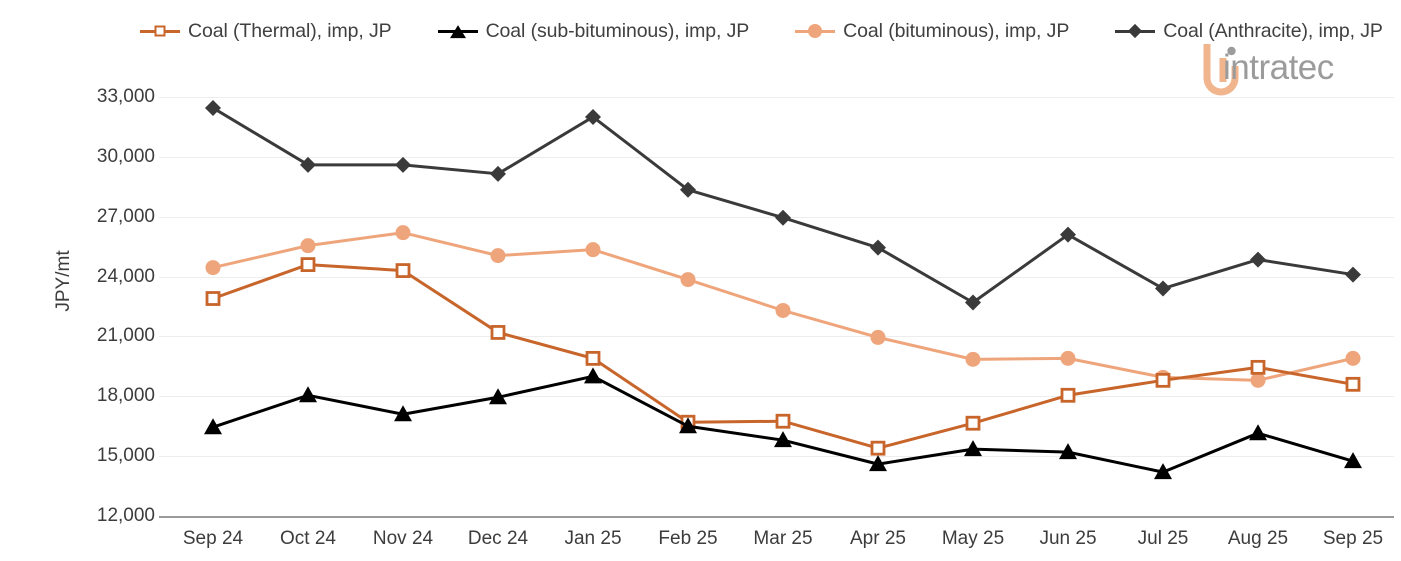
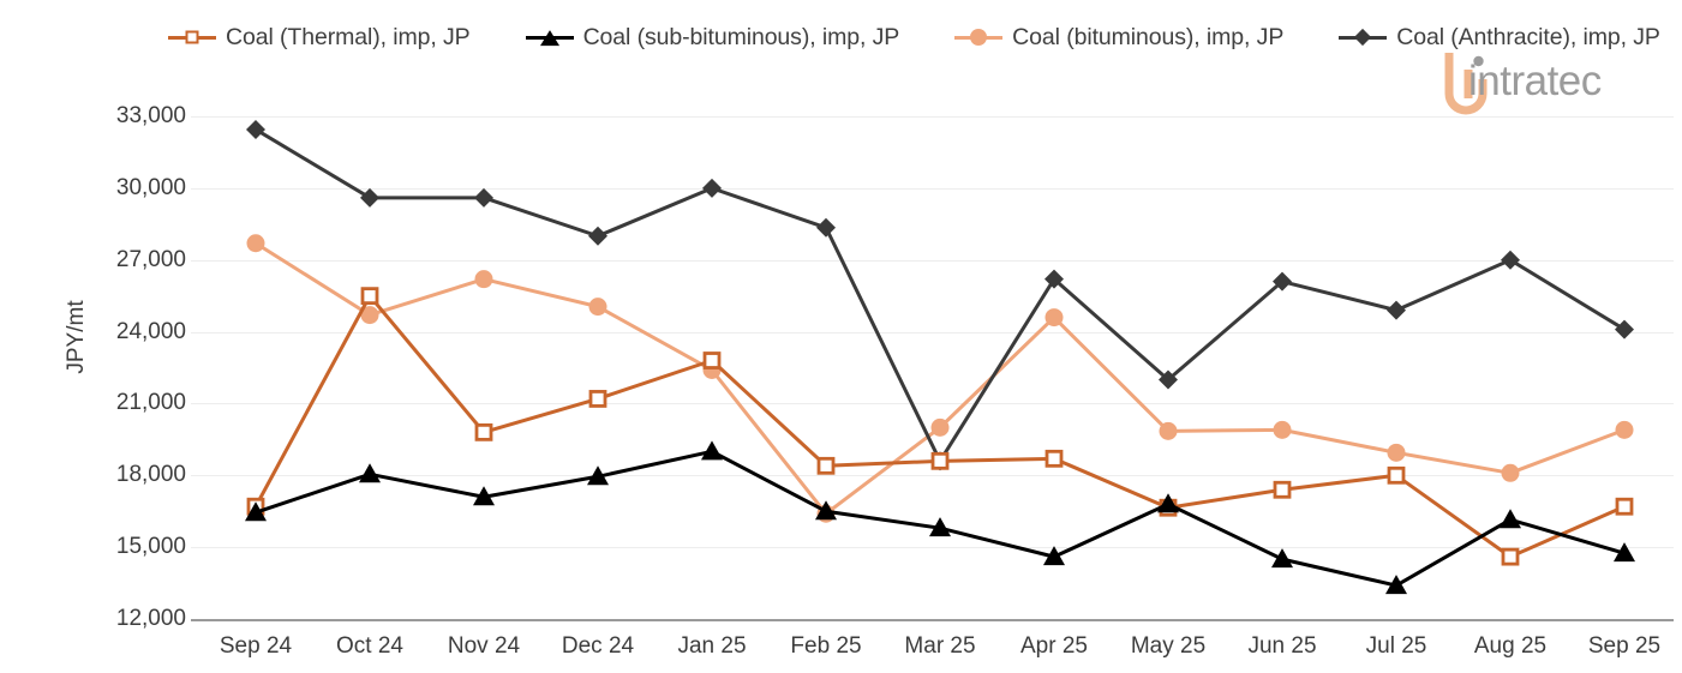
Coal (Thermal), imp, JP/Sep 24: 22900 -> 16700
Coal (bituminous), imp, JP/Sep 24: 24400 -> 27700
Coal (Thermal), imp, JP/Oct 24: 24600 -> 25500
Coal (bituminous), imp, JP/Oct 24: 25600 -> 24700
Coal (Thermal), imp, JP/Nov 24: 24300 -> 19800
Coal (Anthracite), imp, JP/Dec 24: 29200 -> 28000
Coal (Thermal), imp, JP/Jan 25: 19900 -> 22800
Coal (bituminous), imp, JP/Jan 25: 25400 -> 22400
Coal (Anthracite), imp, JP/Jan 25: 32000 -> 30000
Coal (Thermal), imp, JP/Feb 25: 16700 -> 18400
Coal (bituminous), imp, JP/Feb 25: 23800 -> 16400
Coal (Thermal), imp, JP/Mar 25: 16800 -> 18600
Coal (bituminous), imp, JP/Mar 25: 22300 -> 20000
Coal (Anthracite), imp, JP/Mar 25: 27000 -> 18600
Coal (Thermal), imp, JP/Apr 25: 15400 -> 18700
Coal (bituminous), imp, JP/Apr 25: 21000 -> 24600
Coal (Anthracite), imp, JP/Apr 25: 25400 -> 26200
Coal (sub-bituminous), imp, JP/May 25: 15400 -> 16800
Coal (Anthracite), imp, JP/May 25: 22700 -> 22000
Coal (Thermal), imp, JP/Jun 25: 18000 -> 17400
Coal (sub-bituminous), imp, JP/Jun 25: 15200 -> 14500
Coal (Thermal), imp, JP/Jul 25: 18800 -> 18000
Coal (sub-bituminous), imp, JP/Jul 25: 14200 -> 13400
Coal (Anthracite), imp, JP/Jul 25: 23400 -> 24900
Coal (Thermal), imp, JP/Aug 25: 19400 -> 14600
Coal (bituminous), imp, JP/Aug 25: 18800 -> 18100
Coal (Anthracite), imp, JP/Aug 25: 24800 -> 27000
Coal (Thermal), imp, JP/Sep 25: 18600 -> 16700
